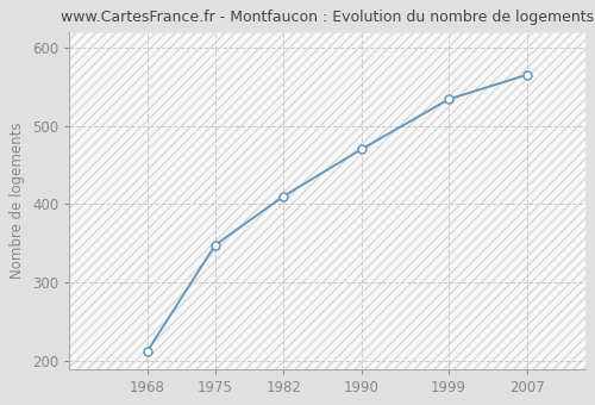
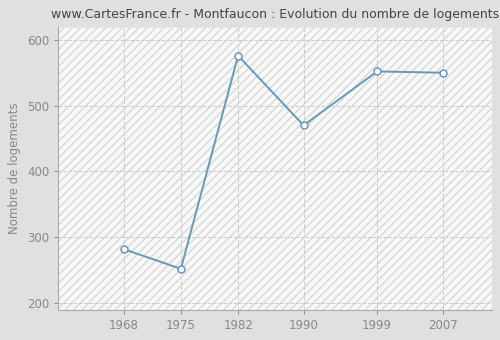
1968: 212 -> 282
1975: 348 -> 252
1982: 410 -> 576
1999: 534 -> 552
2007: 565 -> 550
